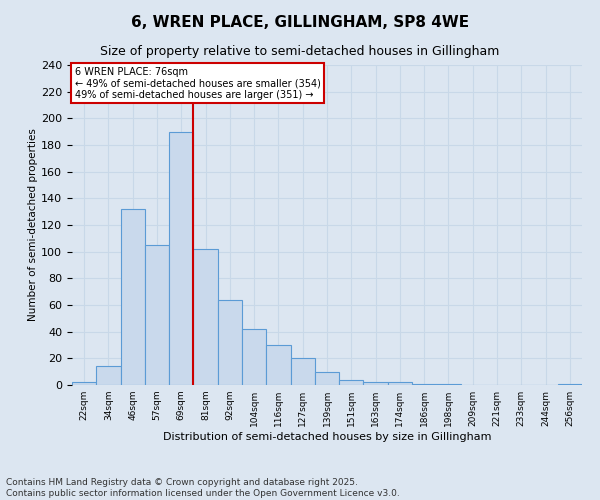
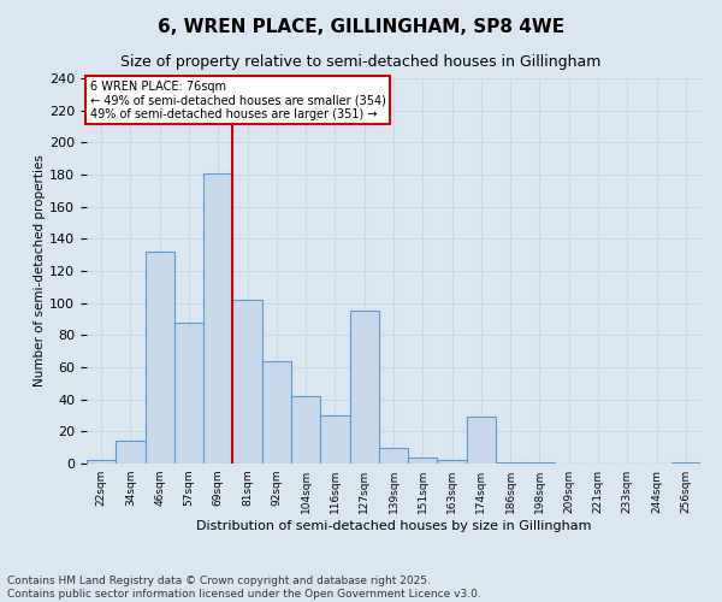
57sqm: 105 -> 88
69sqm: 190 -> 181
127sqm: 20 -> 95
174sqm: 2 -> 29
